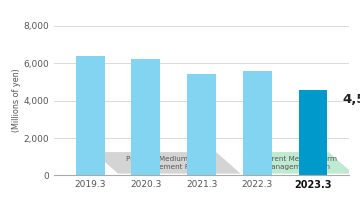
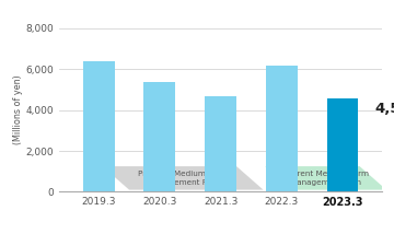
2020.3: 6,200 -> 5,400
2021.3: 5,400 -> 4,600
2022.3: 5,600 -> 6,200
